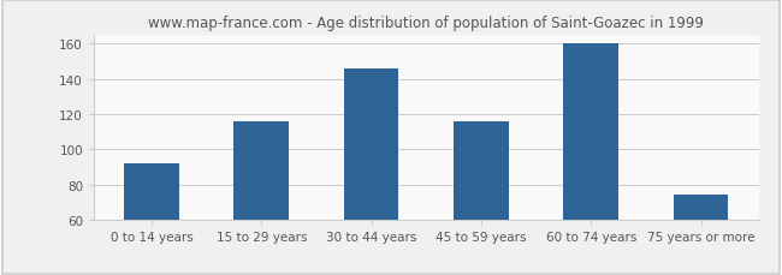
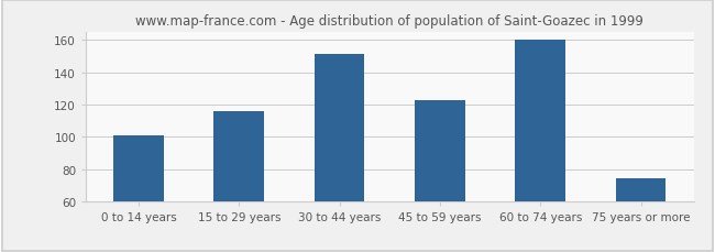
0 to 14 years: 92 -> 101
30 to 44 years: 146 -> 151
45 to 59 years: 116 -> 123
